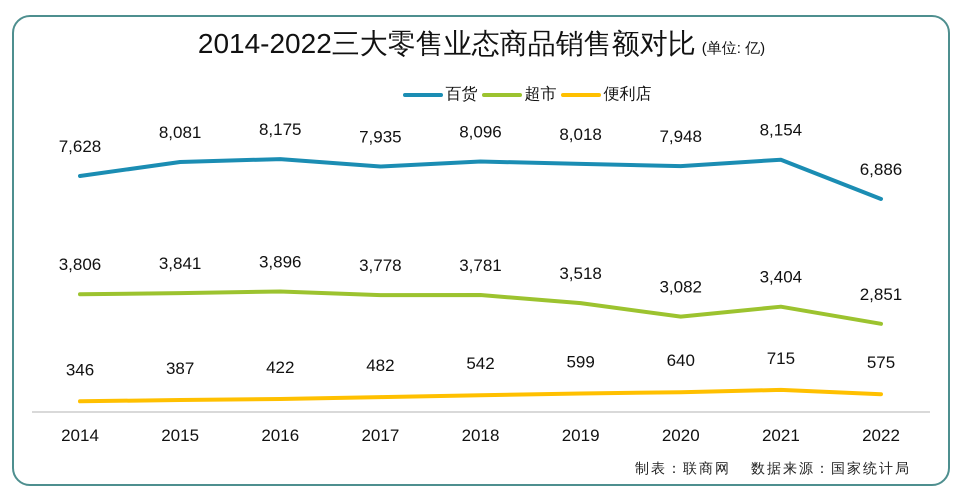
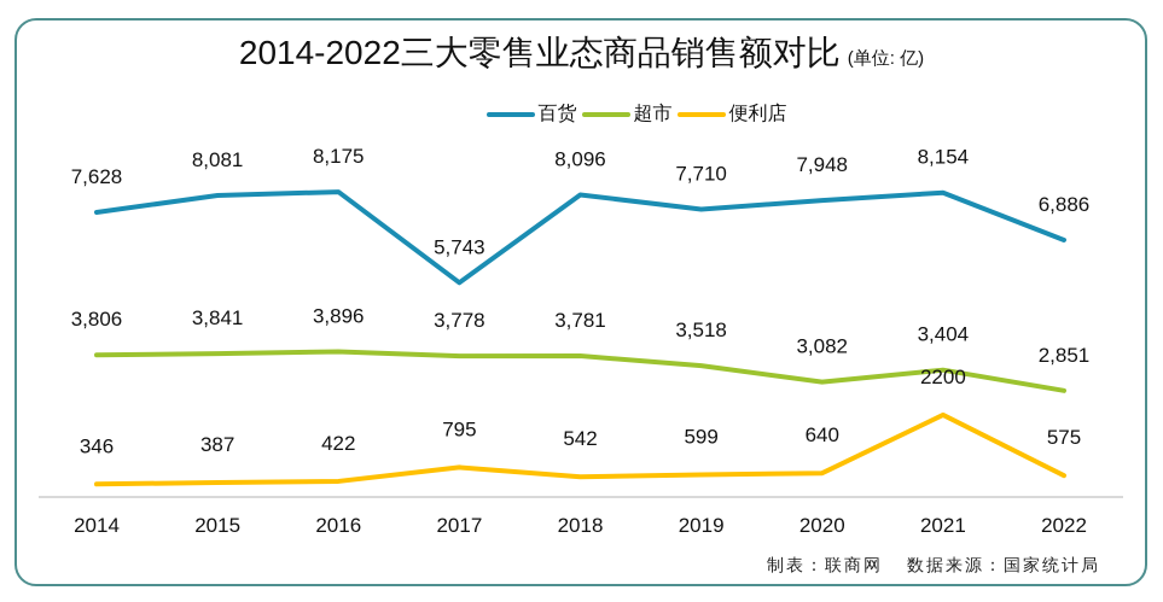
百货/2017: 7,935 -> 5,743
便利店/2017: 482 -> 795
百货/2019: 8,018 -> 7,710
便利店/2021: 715 -> 2200
